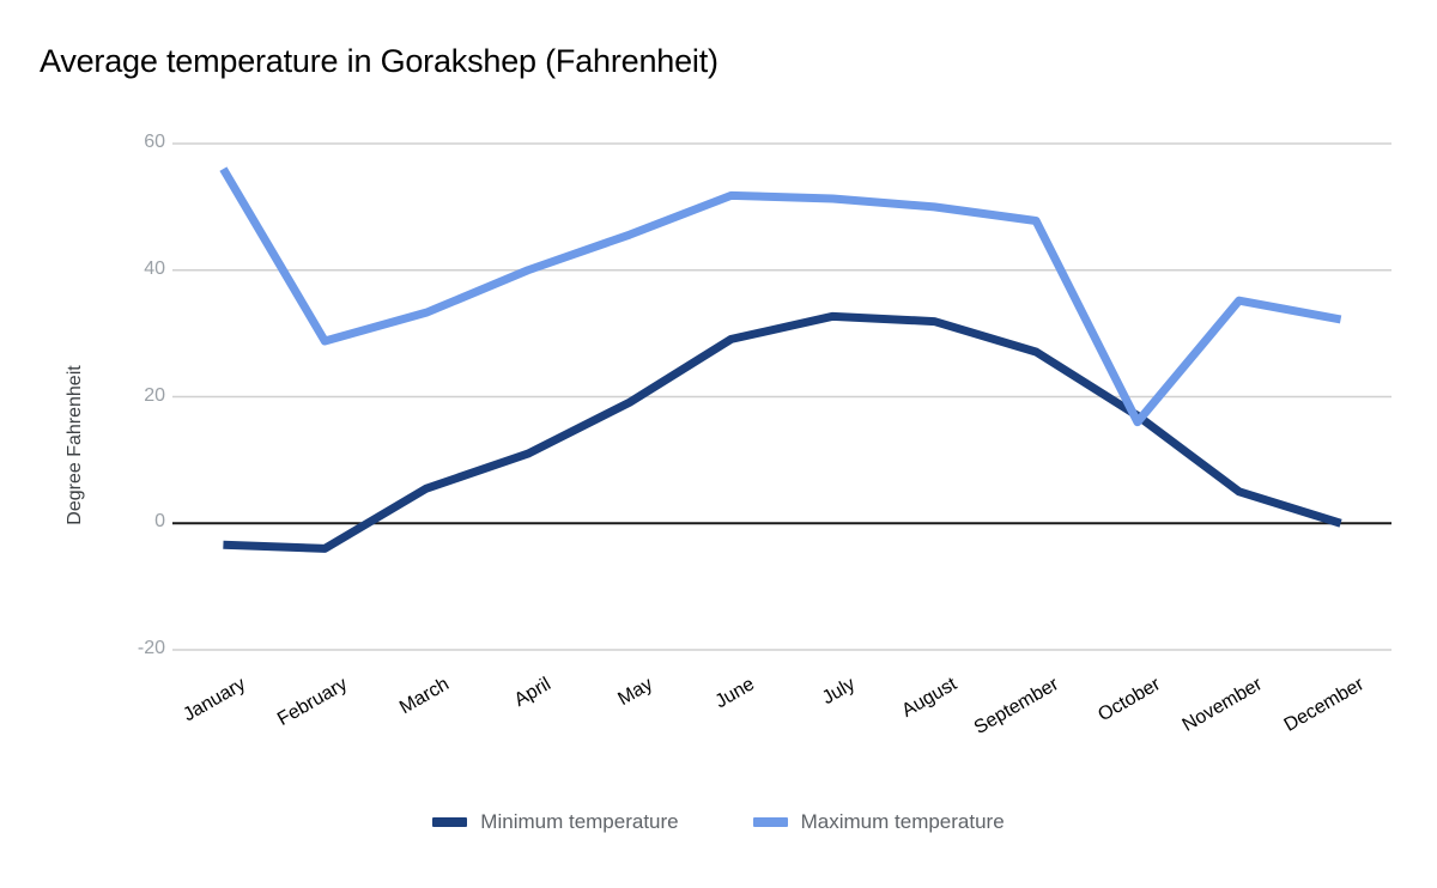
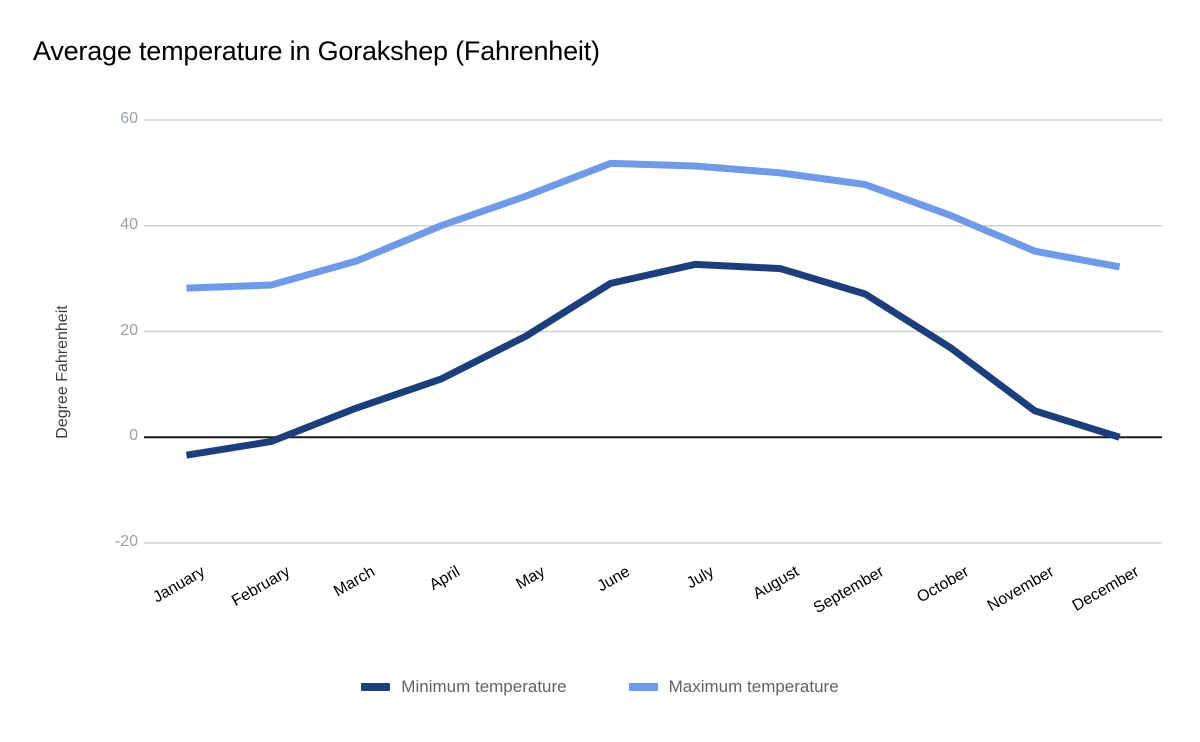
Maximum temperature/January: 56 -> 28
Minimum temperature/February: -4 -> -1
Maximum temperature/October: 16 -> 42
